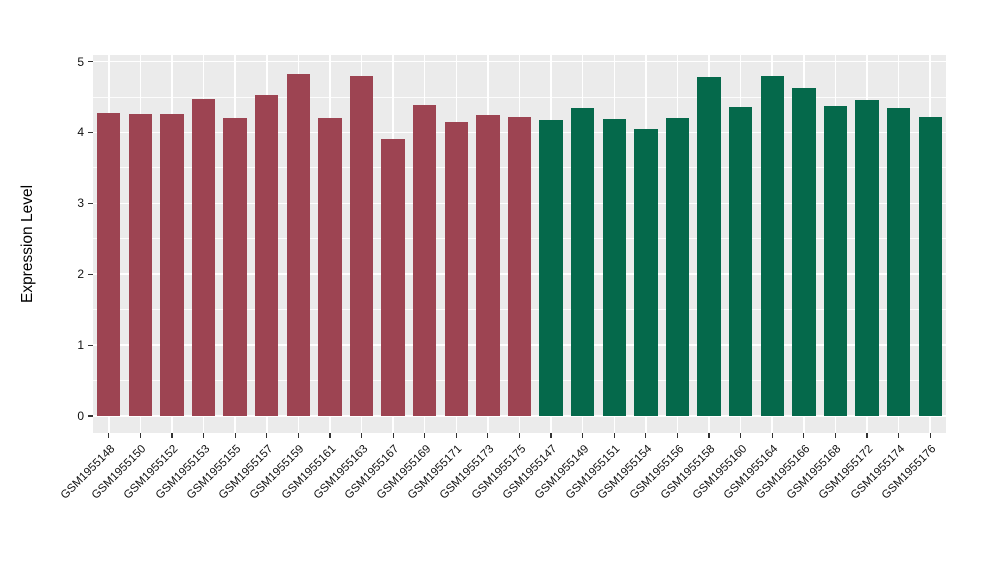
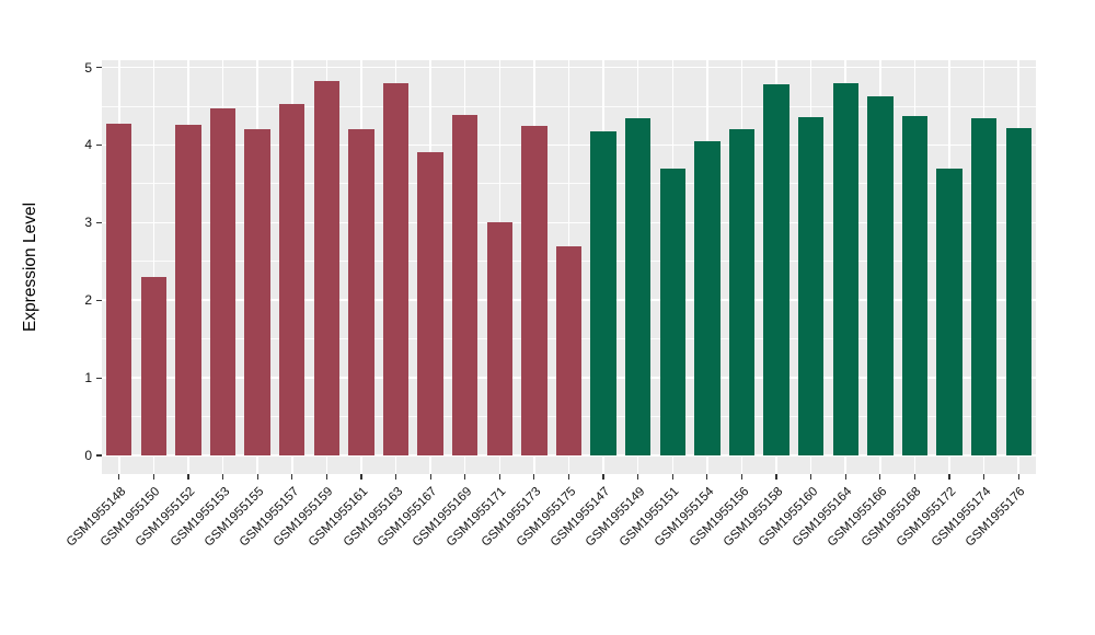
GSM1955150: 4.3 -> 2.3
GSM1955171: 4.2 -> 3.0
GSM1955175: 4.2 -> 2.7
GSM1955151: 4.2 -> 3.7
GSM1955172: 4.5 -> 3.7
